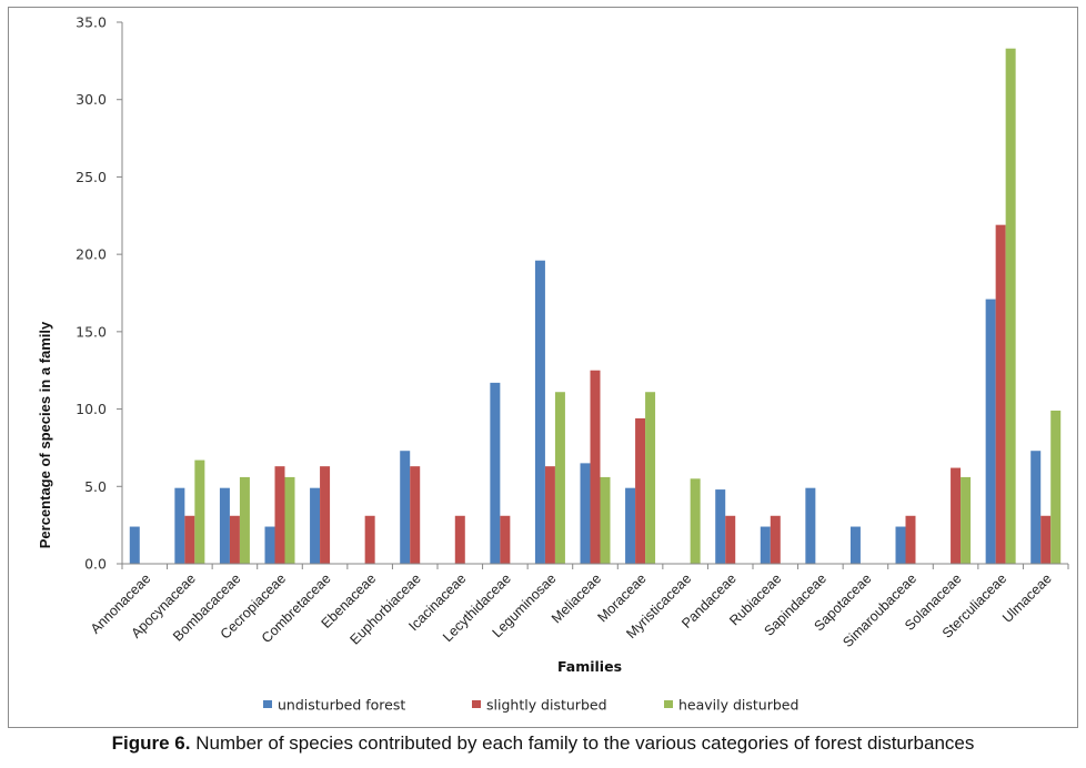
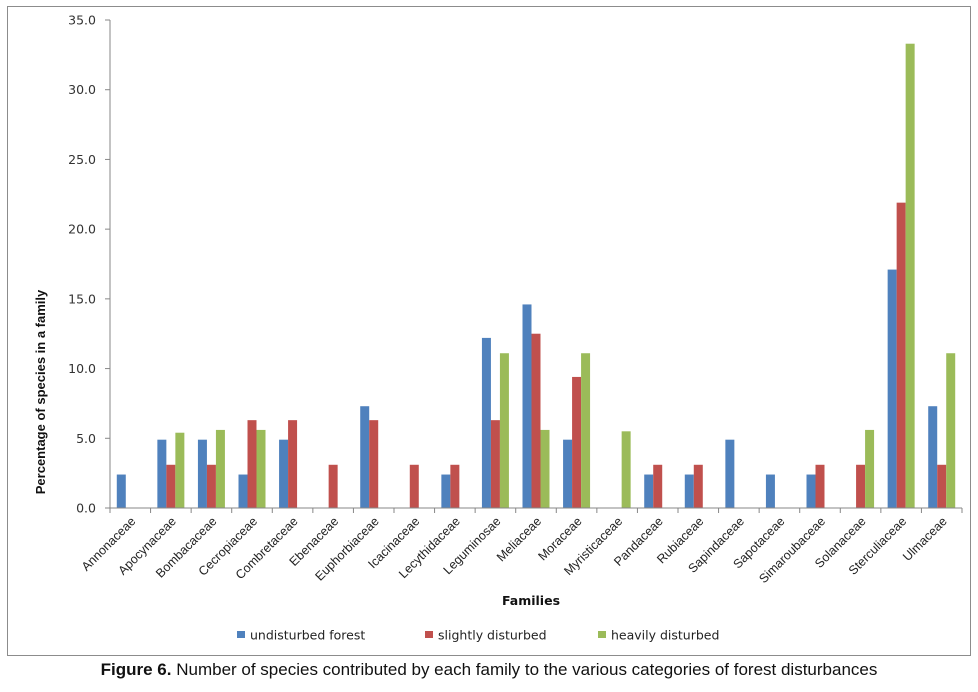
heavily disturbed/Apocynaceae: 6.7 -> 5.4
undisturbed forest/Lecythidaceae: 11.7 -> 2.4
undisturbed forest/Leguminosae: 19.6 -> 12.2
undisturbed forest/Meliaceae: 6.5 -> 14.6
undisturbed forest/Pandaceae: 4.8 -> 2.4
slightly disturbed/Solanaceae: 6.2 -> 3.1
heavily disturbed/Ulmaceae: 9.9 -> 11.1
